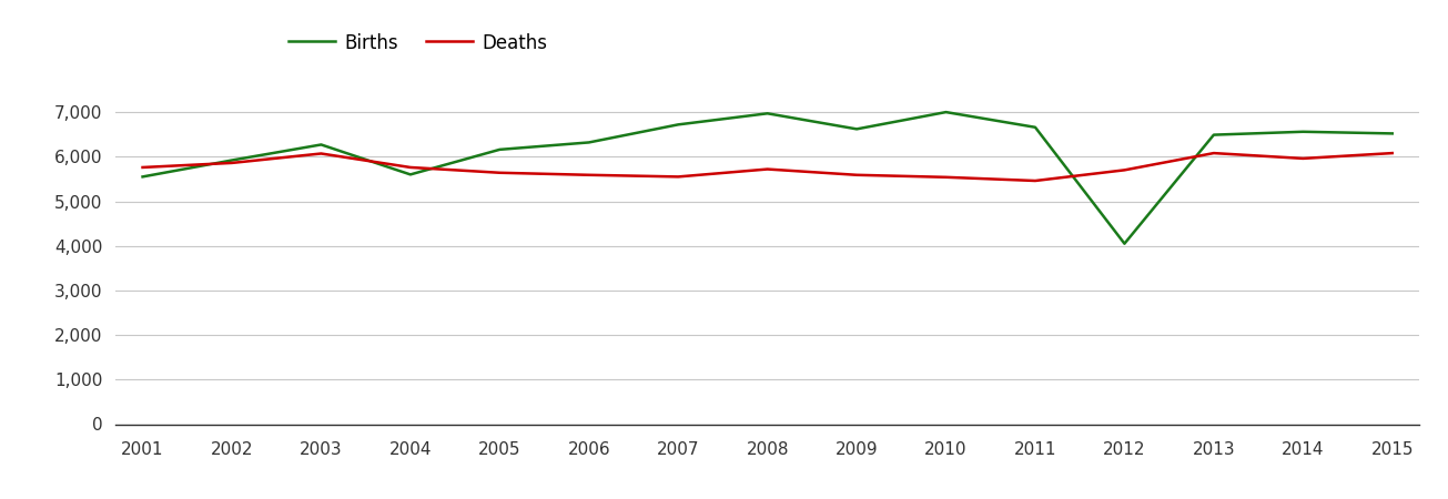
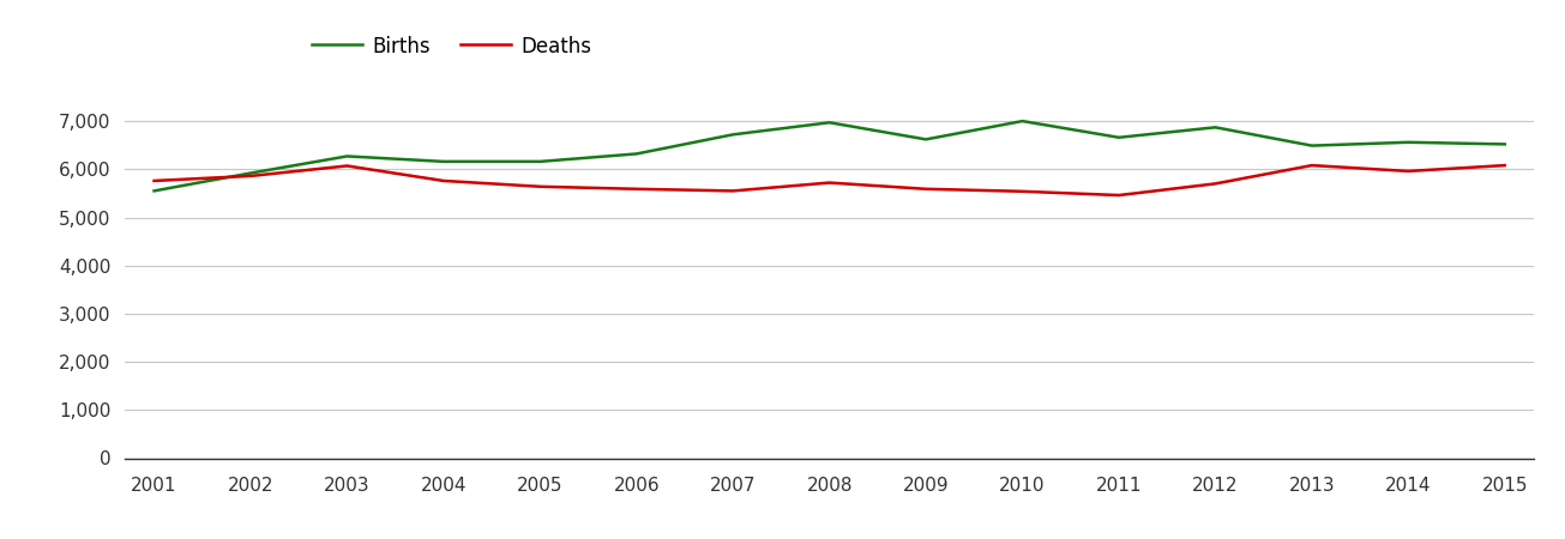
Births/2004: 5,600 -> 6,160
Births/2012: 4,050 -> 6,870
